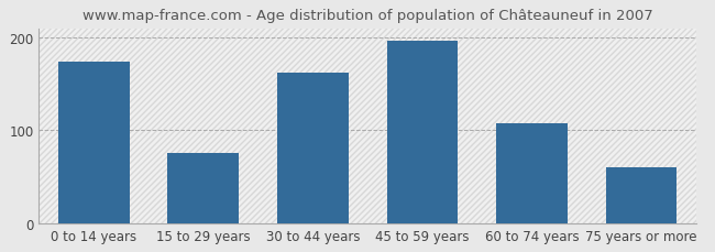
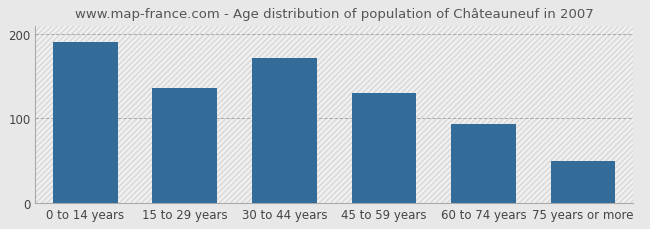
0 to 14 years: 174 -> 191
15 to 29 years: 76 -> 136
30 to 44 years: 162 -> 172
45 to 59 years: 196 -> 130
60 to 74 years: 108 -> 93
75 years or more: 60 -> 50
